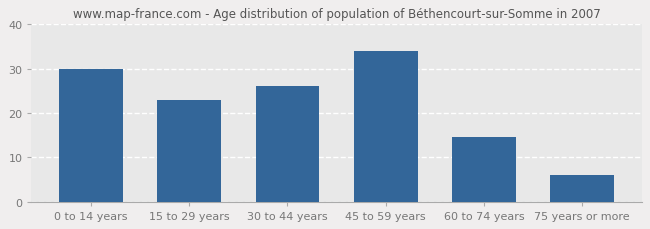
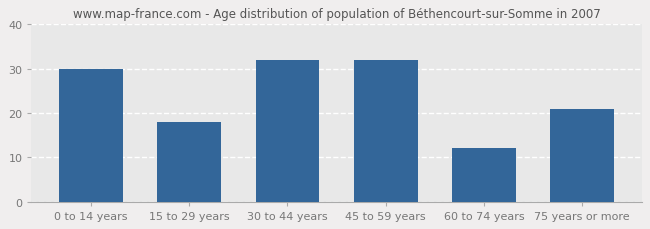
15 to 29 years: 23.0 -> 18.0
30 to 44 years: 26.0 -> 32.0
45 to 59 years: 34.0 -> 32.0
60 to 74 years: 14.5 -> 12.0
75 years or more: 6.0 -> 21.0
